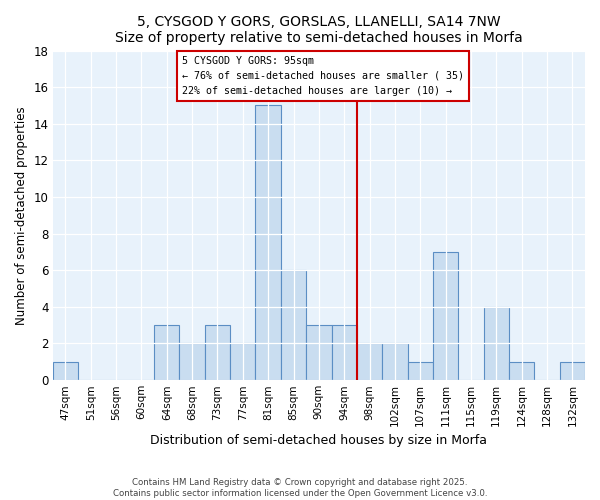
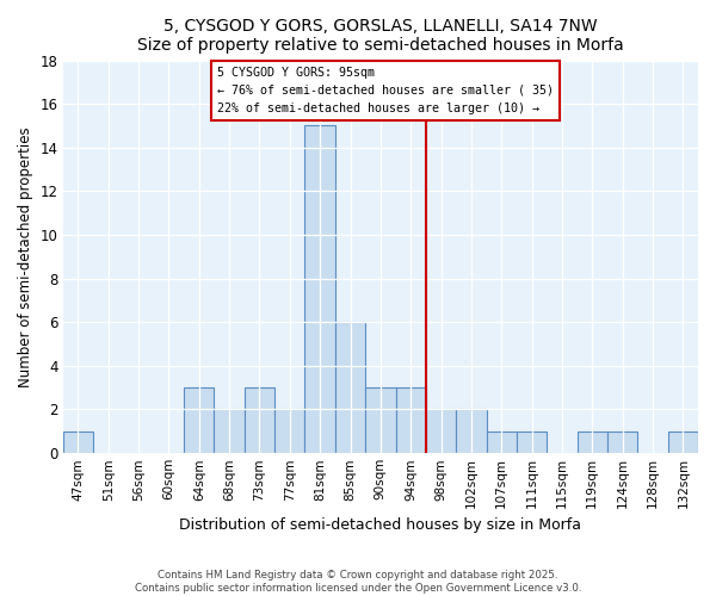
111sqm: 7 -> 1
119sqm: 4 -> 1
